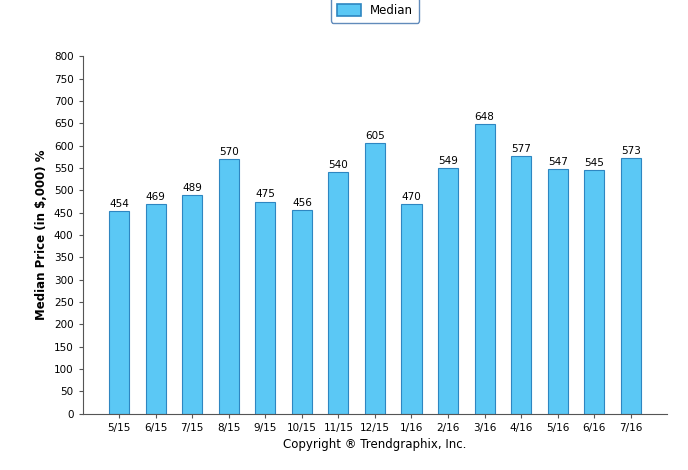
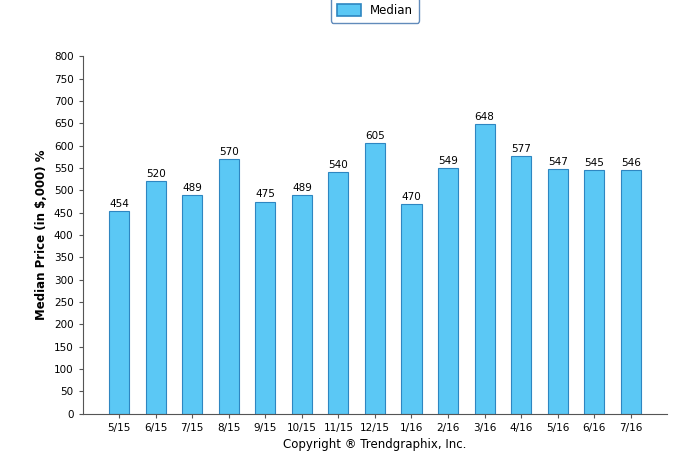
6/15: 469 -> 520
10/15: 456 -> 489
7/16: 573 -> 546
